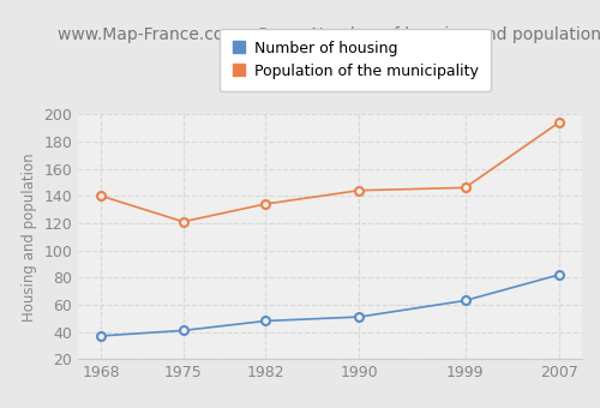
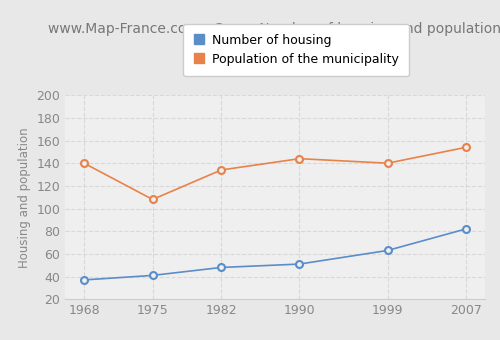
Population of the municipality/1975: 121 -> 108
Population of the municipality/1999: 146 -> 140
Population of the municipality/2007: 194 -> 154
